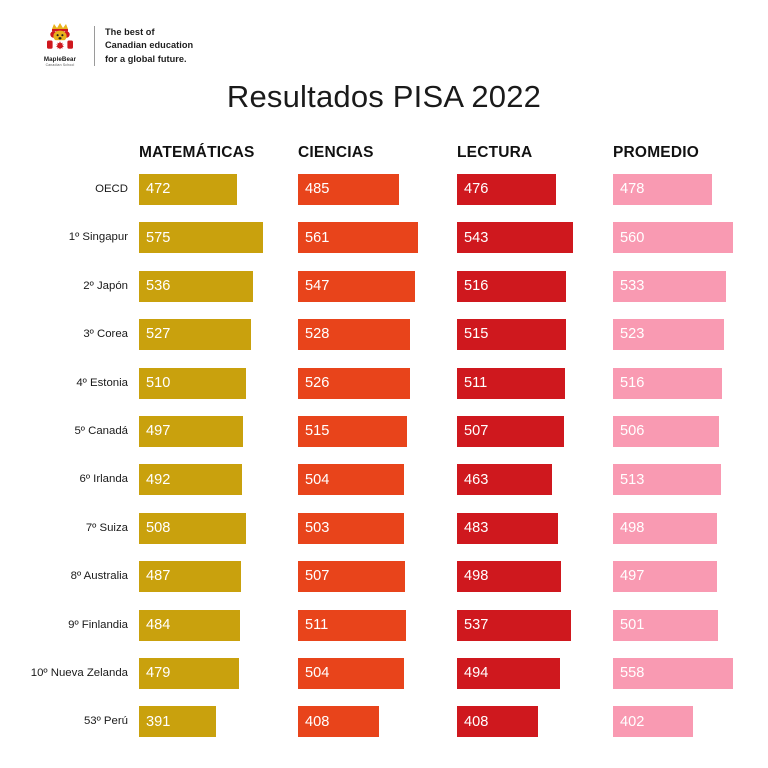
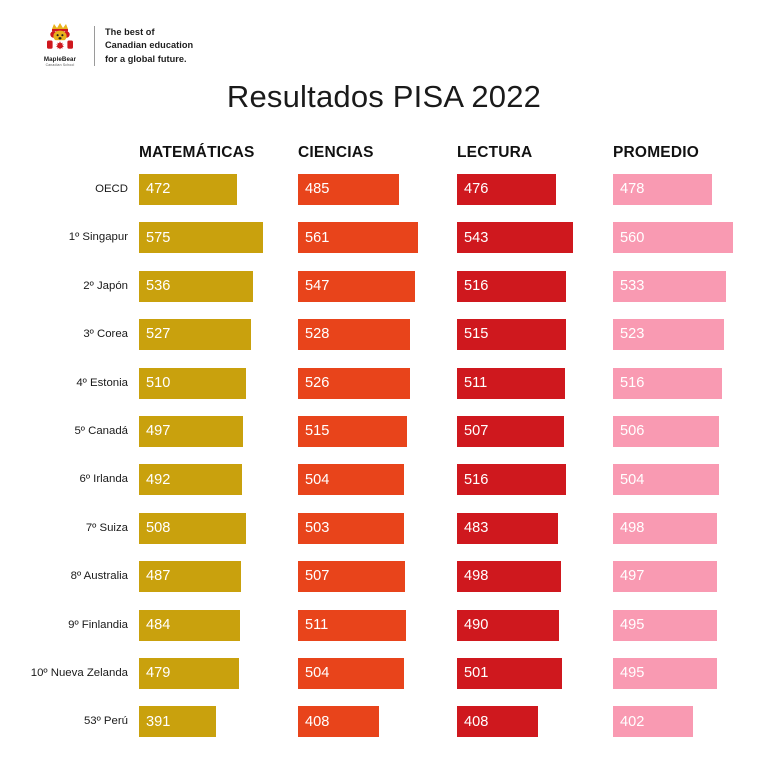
LECTURA/6º Irlanda: 463 -> 516
PROMEDIO/6º Irlanda: 513 -> 504
LECTURA/9º Finlandia: 537 -> 490
PROMEDIO/9º Finlandia: 501 -> 495
LECTURA/10º Nueva Zelanda: 494 -> 501
PROMEDIO/10º Nueva Zelanda: 558 -> 495
